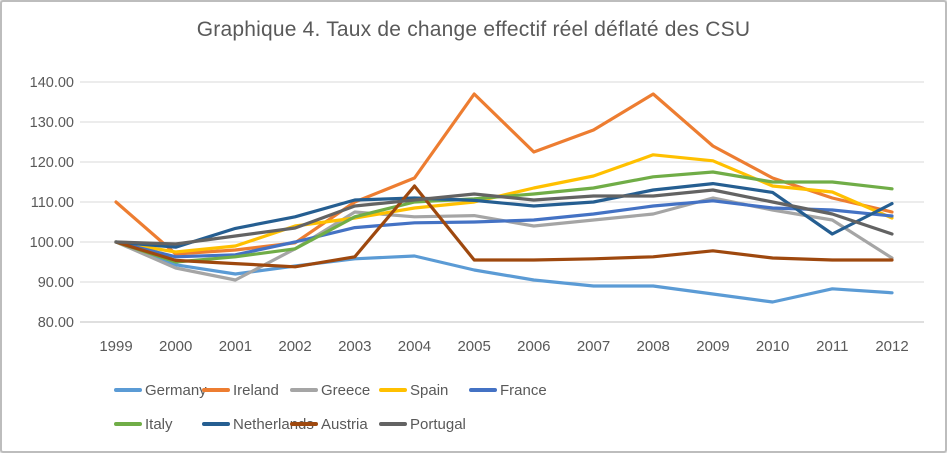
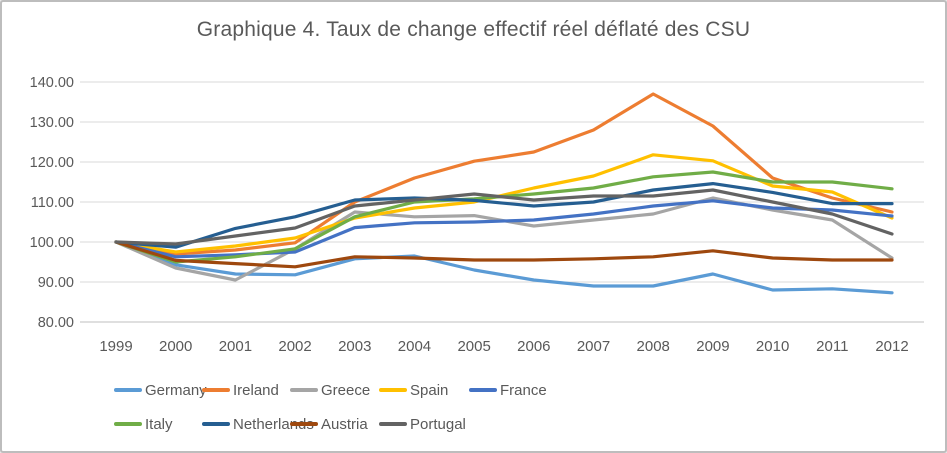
Ireland/1999: 110 -> 100
Germany/2002: 94 -> 92
Spain/2002: 104 -> 101
France/2002: 100 -> 98
Austria/2004: 114 -> 96
Ireland/2005: 137 -> 120
Germany/2009: 87 -> 92
Ireland/2009: 124 -> 129
Germany/2010: 85 -> 88
Netherlands/2011: 102 -> 110
